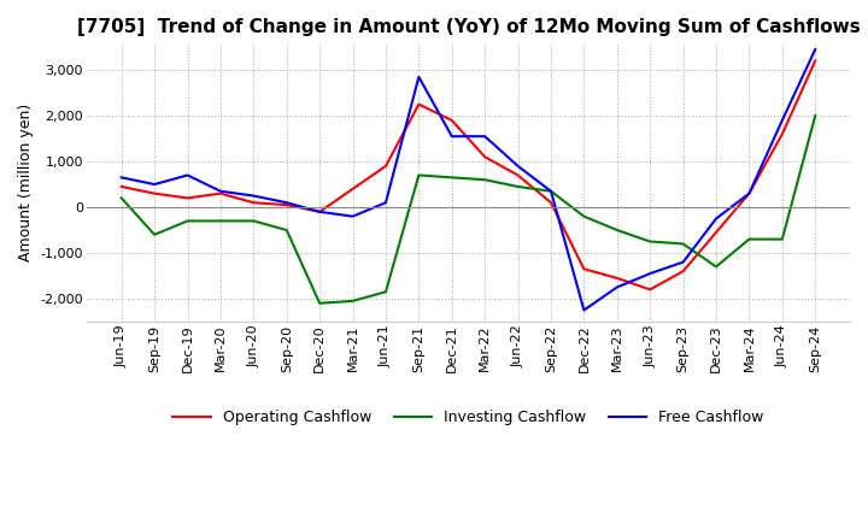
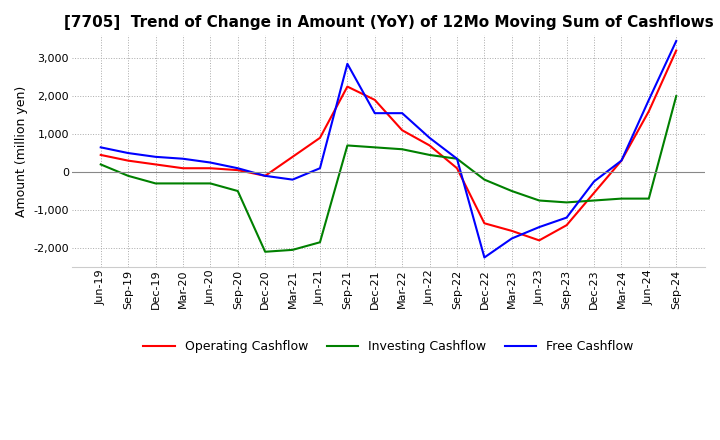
Investing Cashflow/Sep-19: -600 -> -100
Free Cashflow/Dec-19: 700 -> 400
Operating Cashflow/Mar-20: 300 -> 100
Investing Cashflow/Dec-23: -1,300 -> -750
